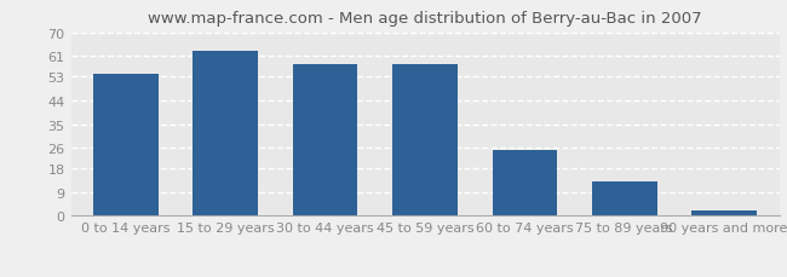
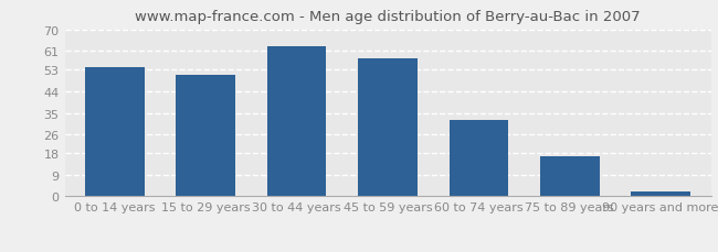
15 to 29 years: 63 -> 51
30 to 44 years: 58 -> 63
60 to 74 years: 25 -> 32
75 to 89 years: 13 -> 17
